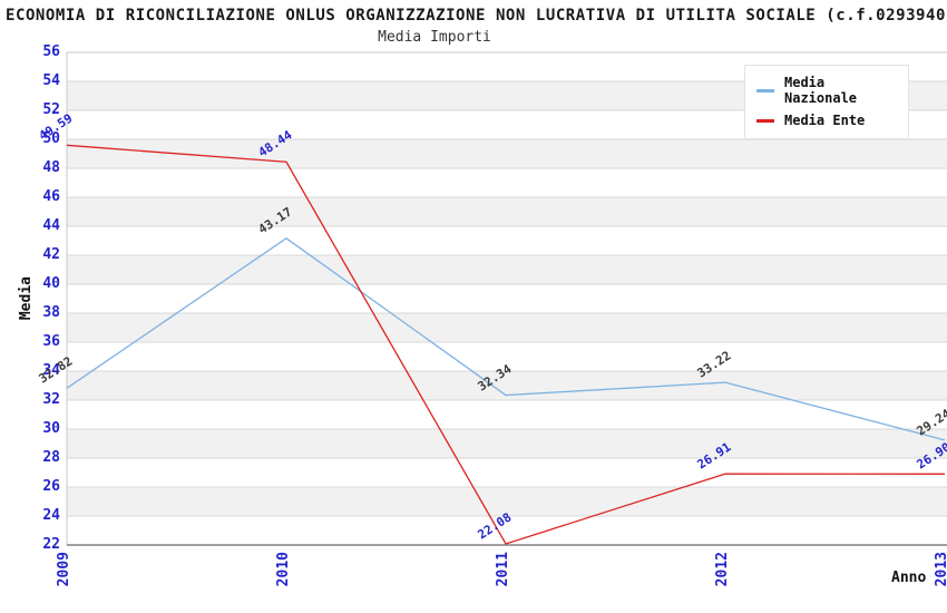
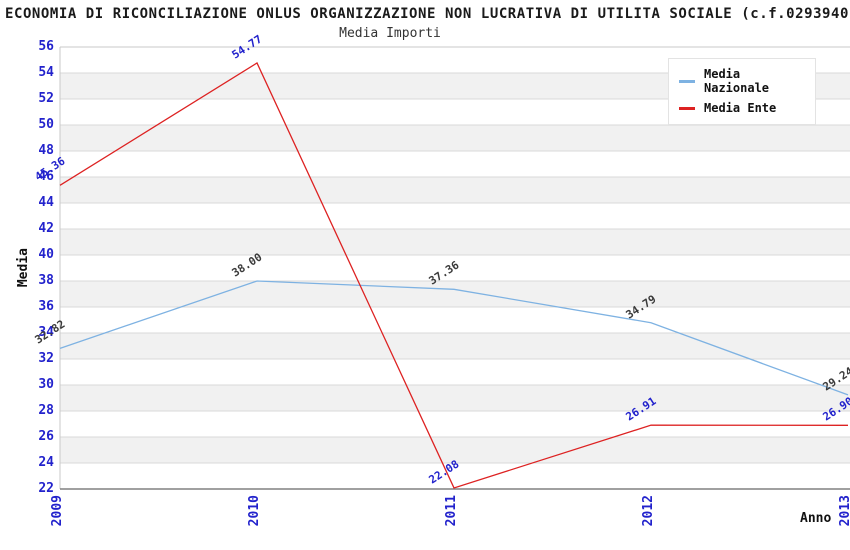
Media Ente/2009: 49.59 -> 45.36
Media Nazionale/2010: 43.17 -> 38.00
Media Ente/2010: 48.44 -> 54.77
Media Nazionale/2011: 32.34 -> 37.36
Media Nazionale/2012: 33.22 -> 34.79
